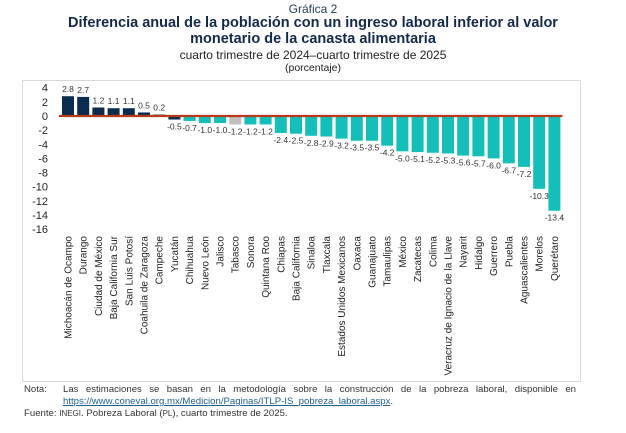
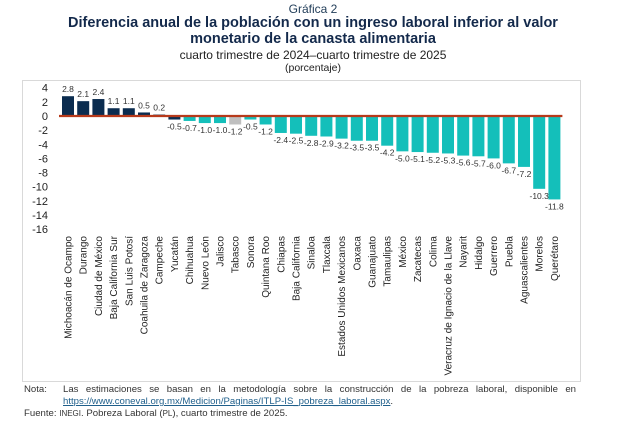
Durango: 2.7 -> 2.1
Ciudad de México: 1.2 -> 2.4
Sonora: -1.2 -> -0.5
Querétaro: -13.4 -> -11.8
